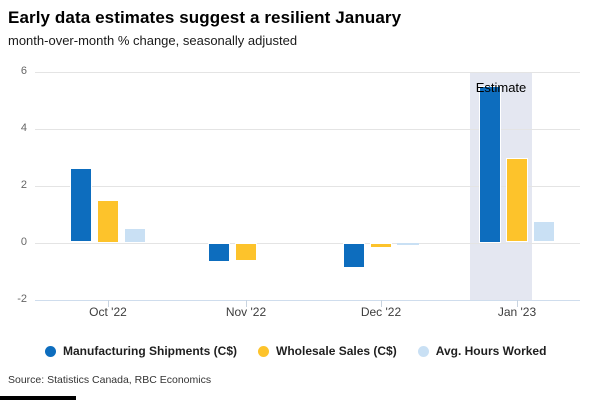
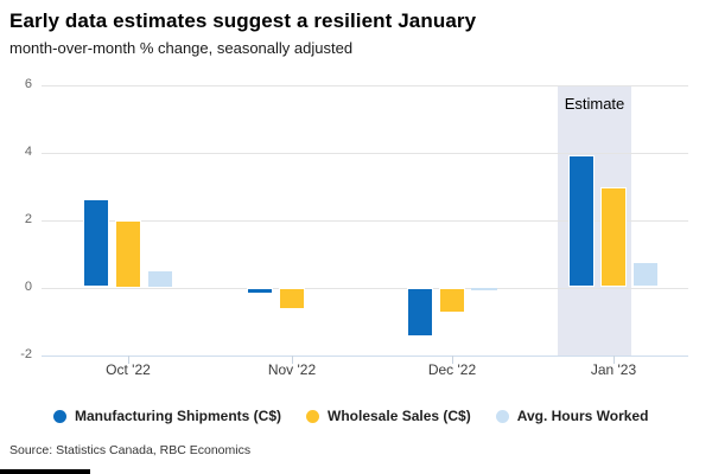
Wholesale Sales (C$)/Oct '22: 1.5 -> 2.0
Manufacturing Shipments (C$)/Nov '22: -0.7 -> -0.2
Manufacturing Shipments (C$)/Dec '22: -0.9 -> -1.4
Wholesale Sales (C$)/Dec '22: -0.2 -> -0.8
Manufacturing Shipments (C$)/Jan '23: 5.5 -> 3.9
